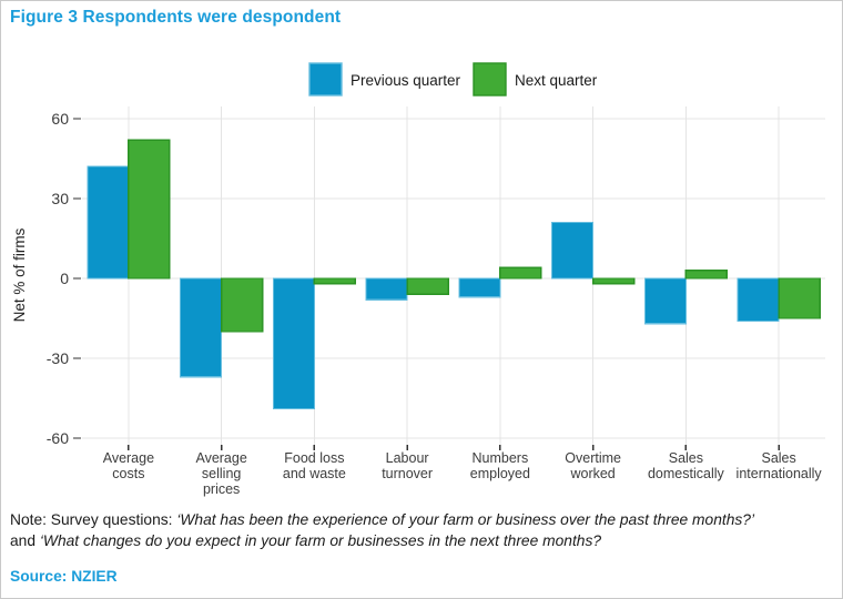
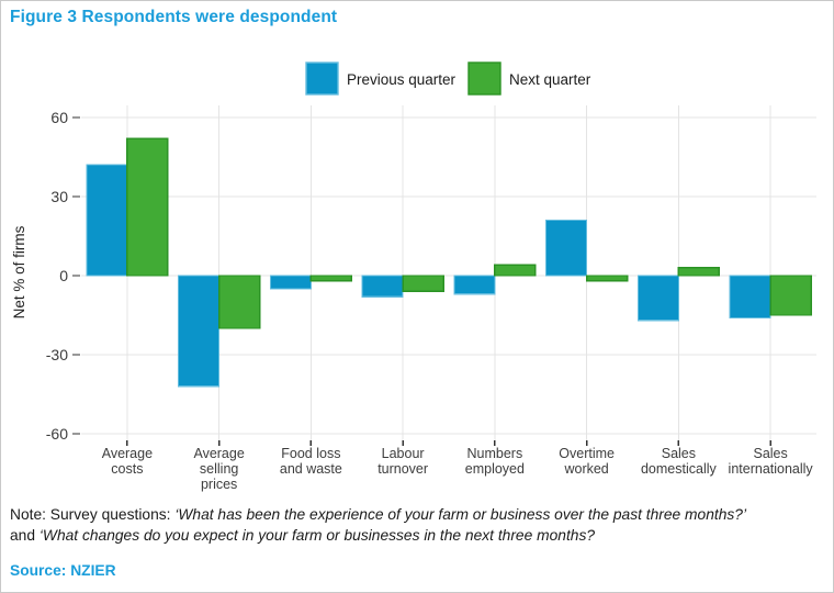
Previous quarter/Average selling prices: -37 -> -42
Previous quarter/Food loss and waste: -49 -> -5
